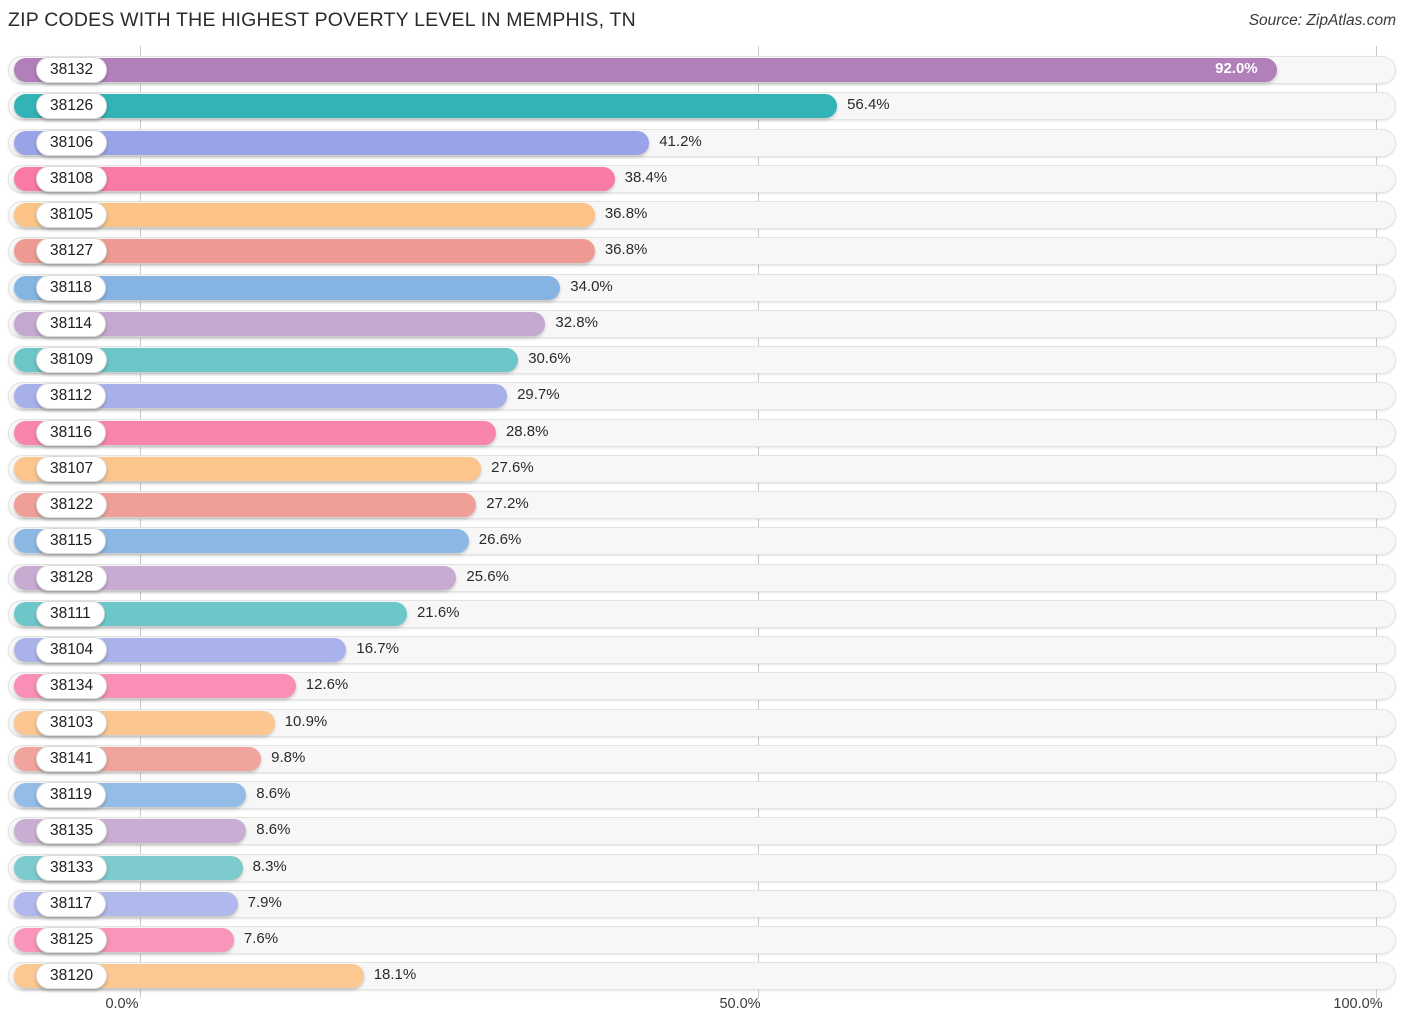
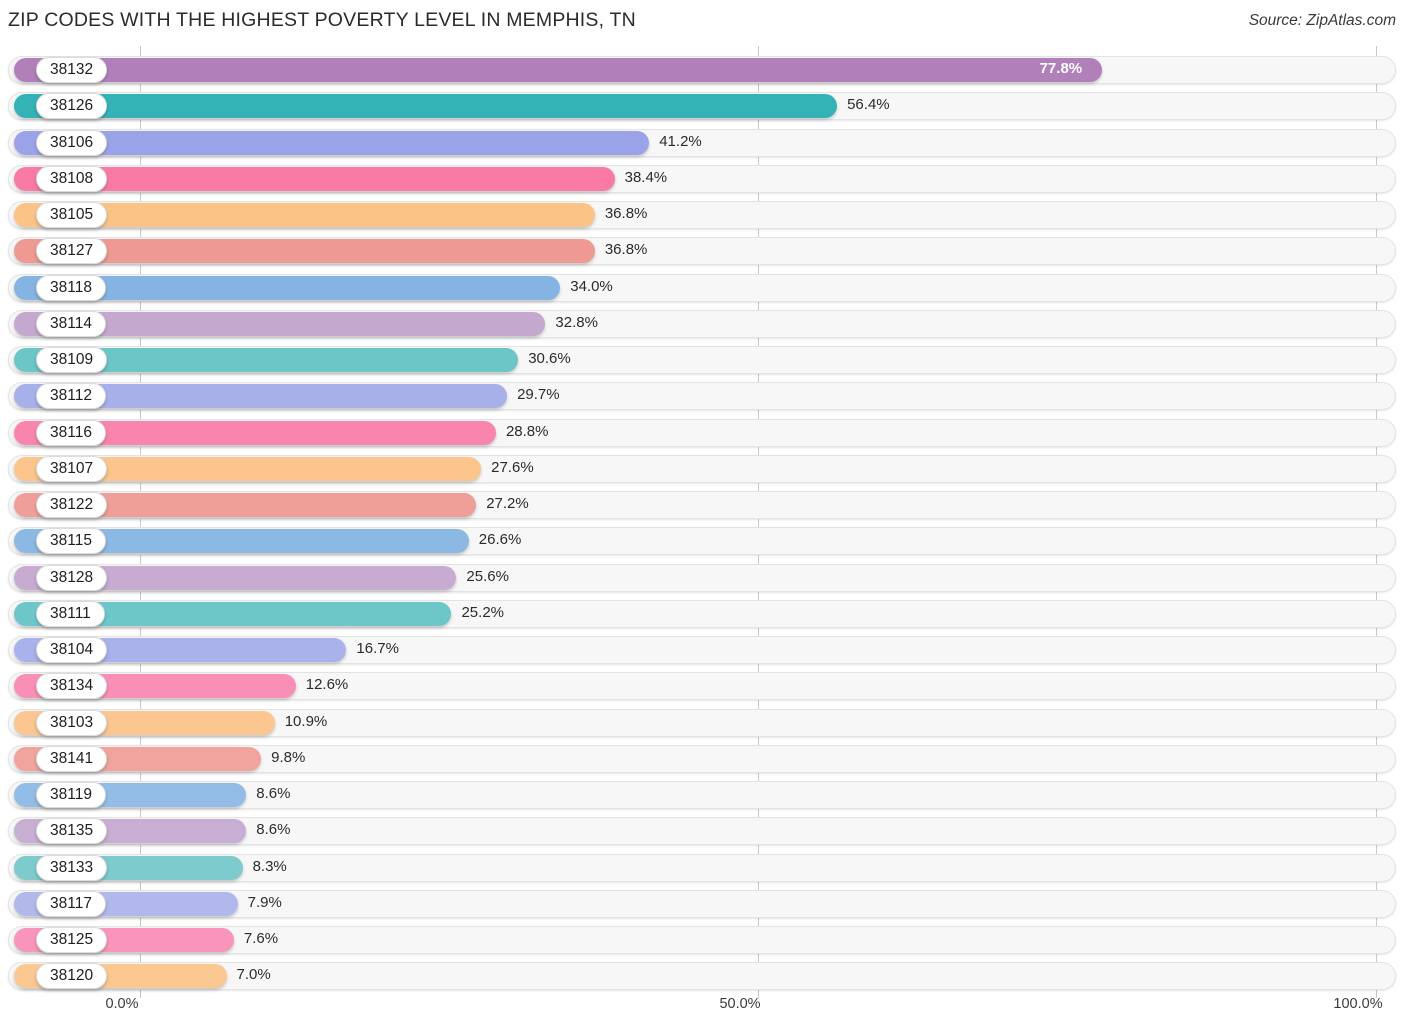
38132: 92.0% -> 77.8%
38111: 21.6% -> 25.2%
38120: 18.1% -> 7.0%
